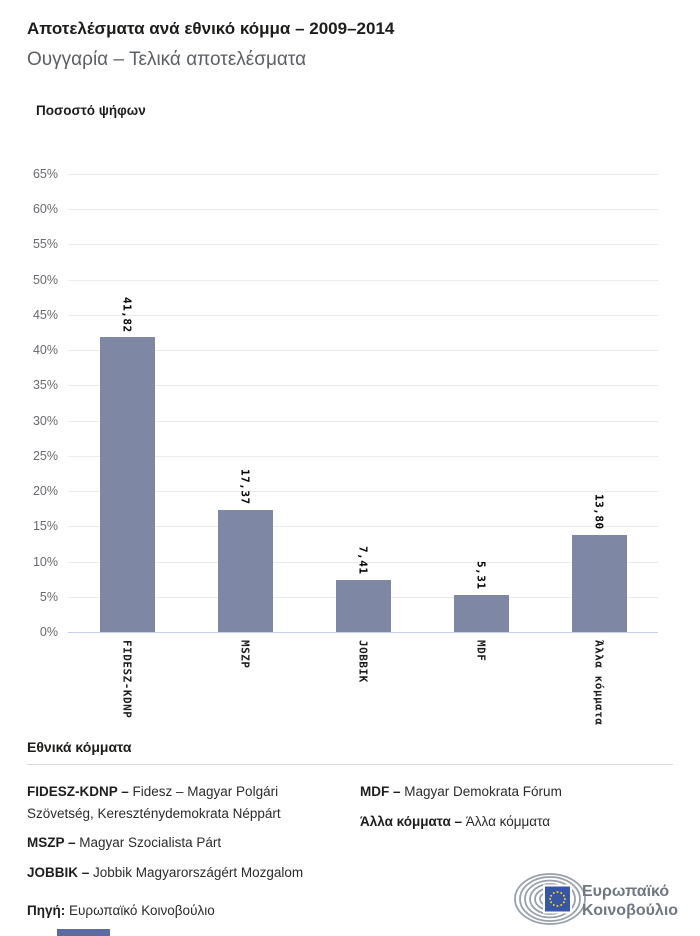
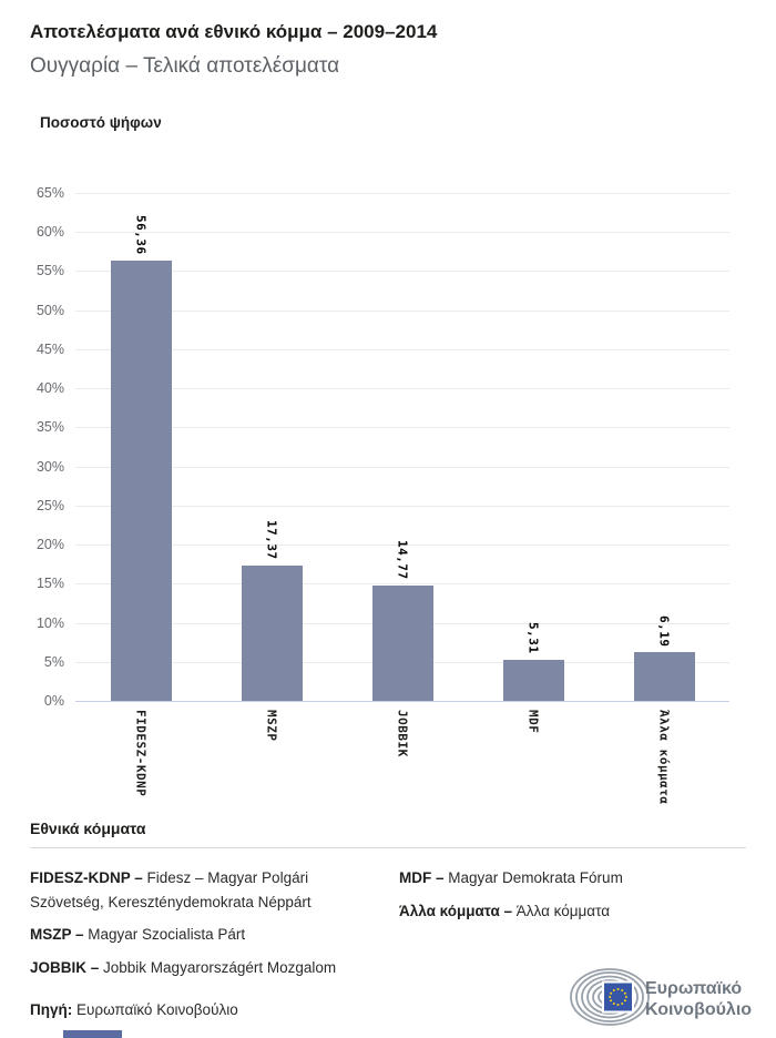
FIDESZ-KDNP: 41,82 -> 56,36
JOBBIK: 7,41 -> 14,77
Άλλα κόμματα: 13,80 -> 6,19
